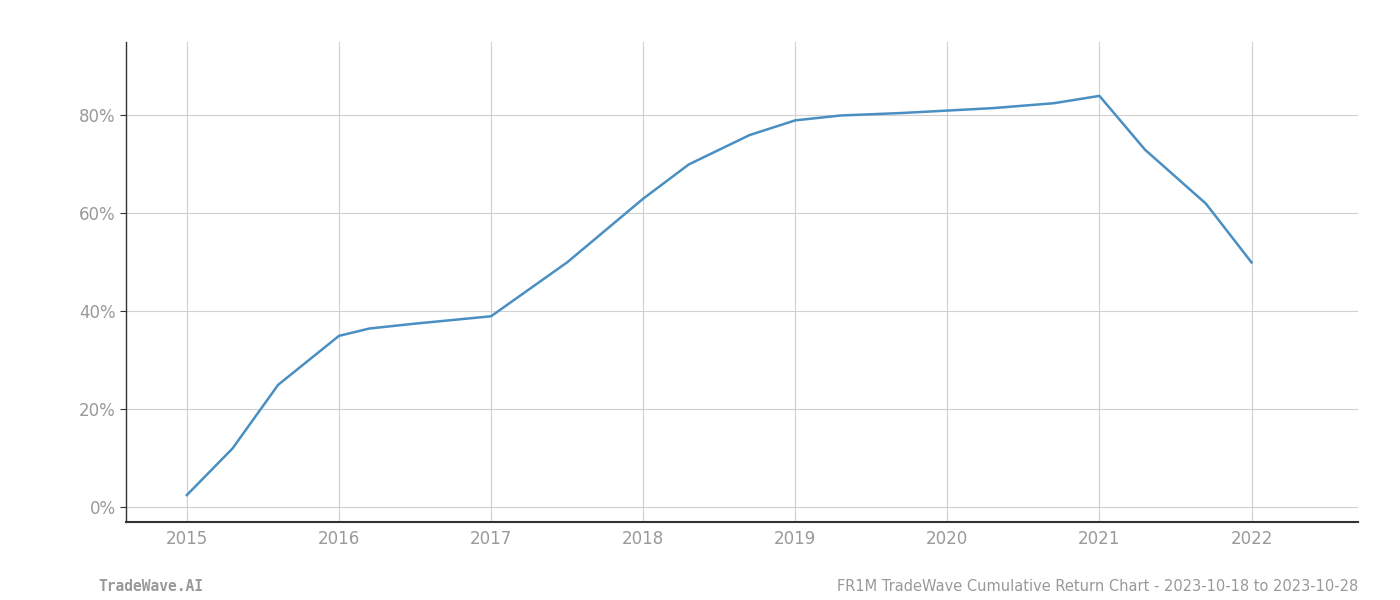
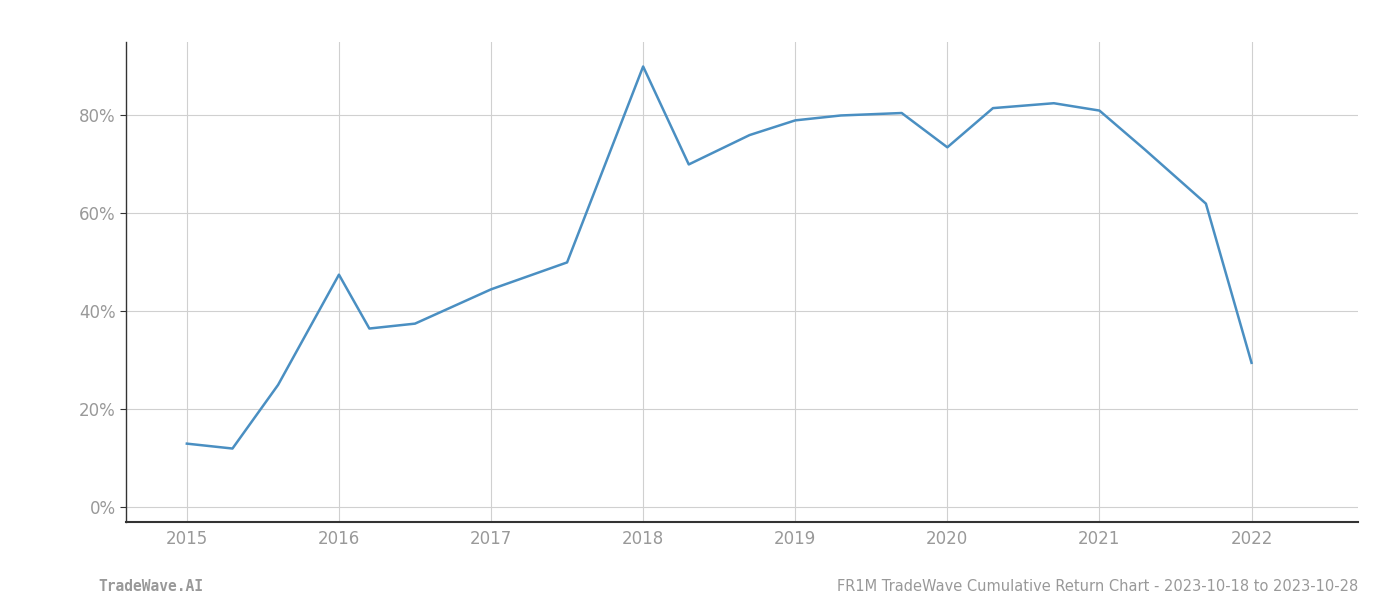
2015: 2.5% -> 13.0%
2016: 35.0% -> 47.5%
2017: 39.0% -> 44.5%
2018: 63.0% -> 90.0%
2020: 81.0% -> 73.5%
2021: 84.0% -> 81.0%
2022: 50.0% -> 29.5%
